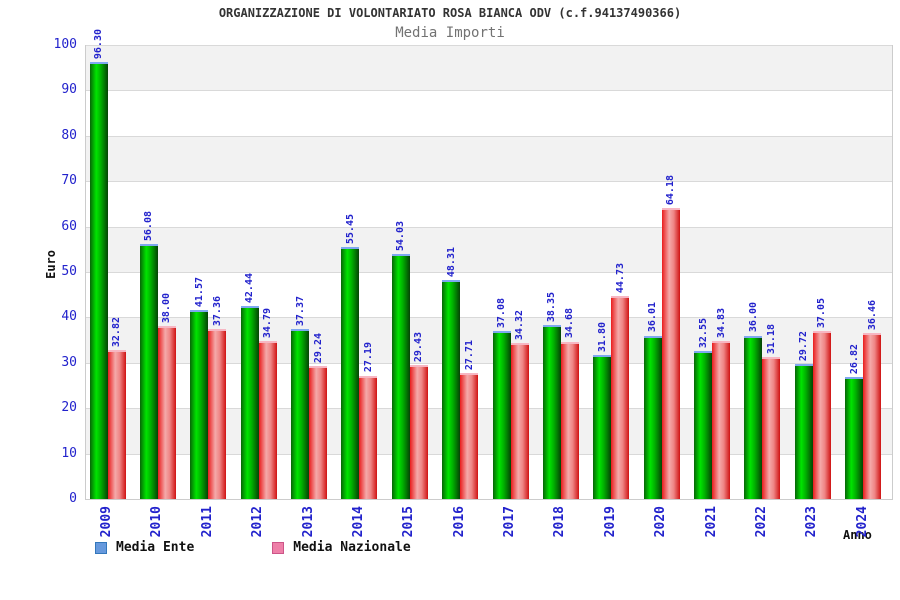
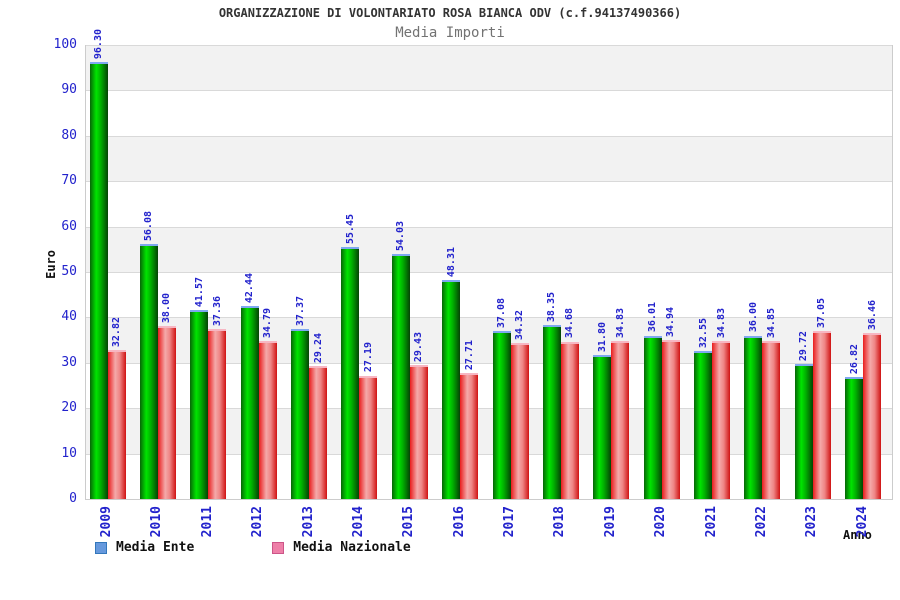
Media Nazionale/2019: 44.73 -> 34.83
Media Nazionale/2020: 64.18 -> 34.94
Media Nazionale/2022: 31.18 -> 34.85
